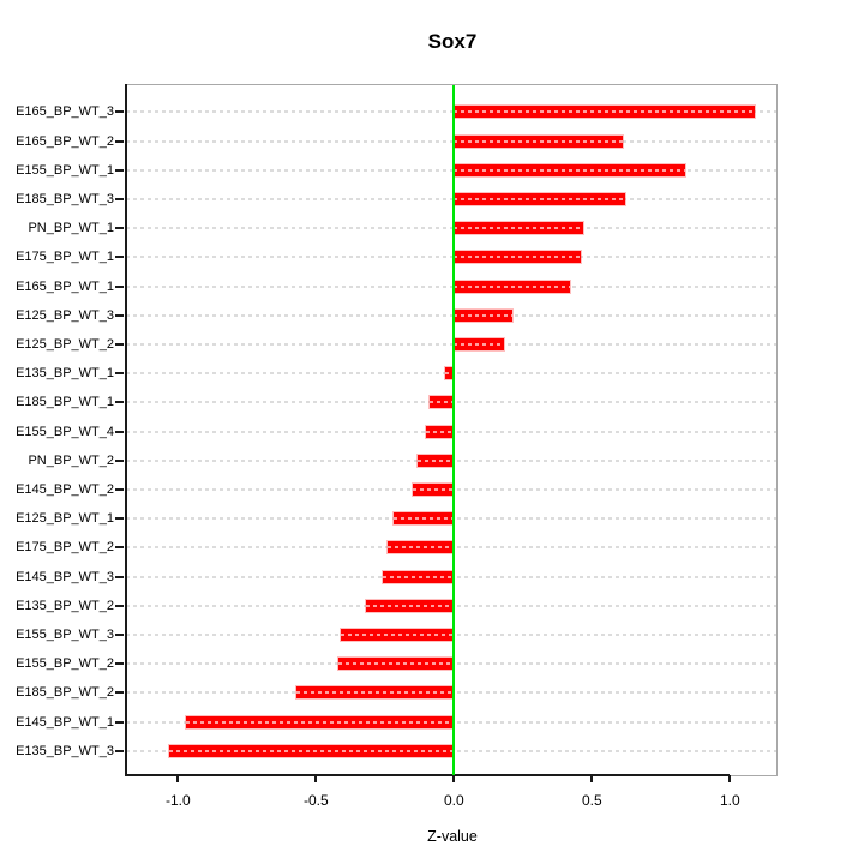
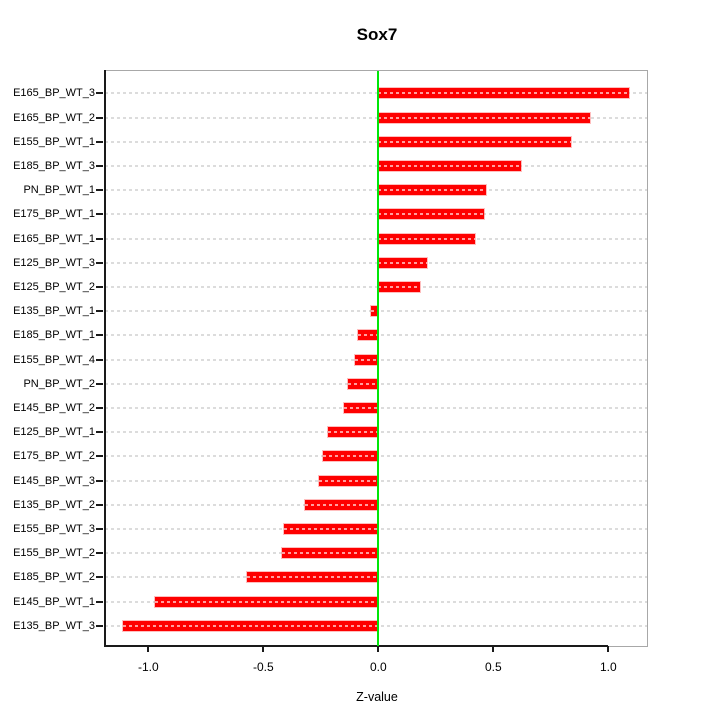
E165_BP_WT_2: 0.61 -> 0.92
E135_BP_WT_3: -1.03 -> -1.11
